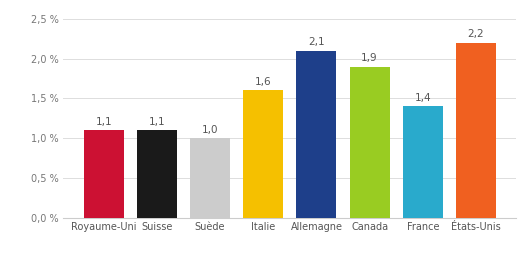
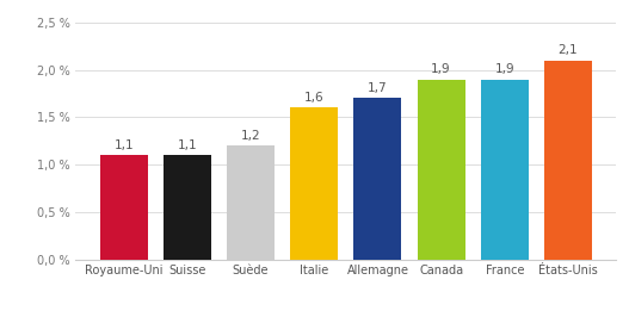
Suède: 1,0 -> 1,2
Allemagne: 2,1 -> 1,7
France: 1,4 -> 1,9
États-Unis: 2,2 -> 2,1
